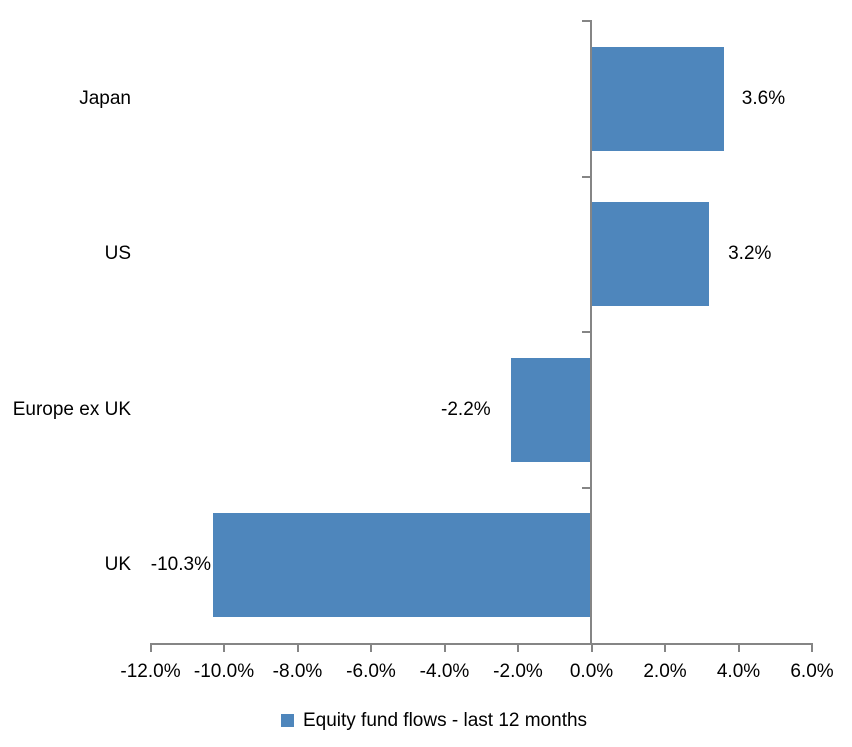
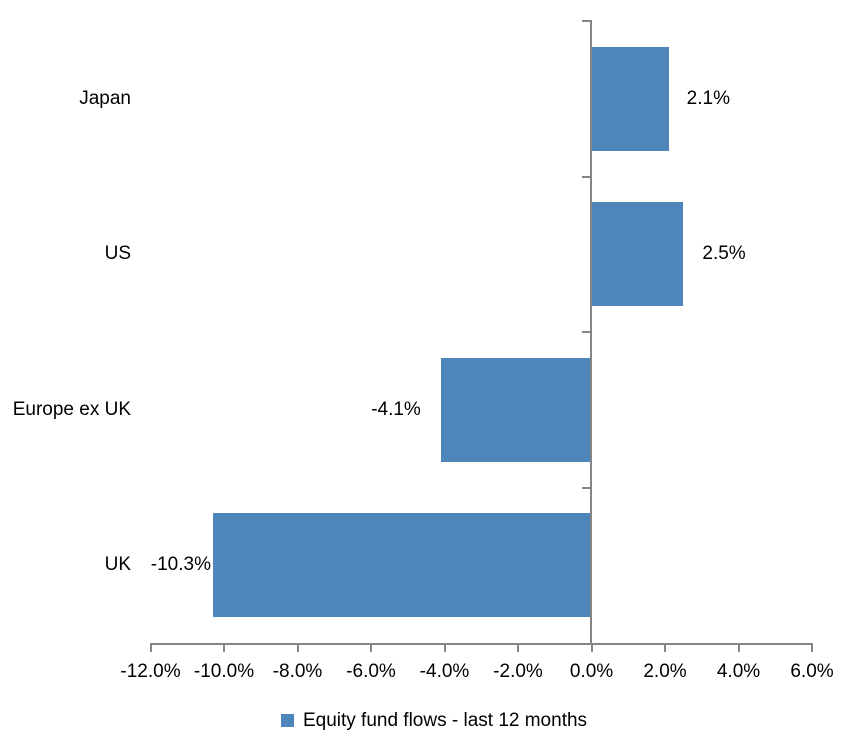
Japan: 3.6% -> 2.1%
US: 3.2% -> 2.5%
Europe ex UK: -2.2% -> -4.1%
